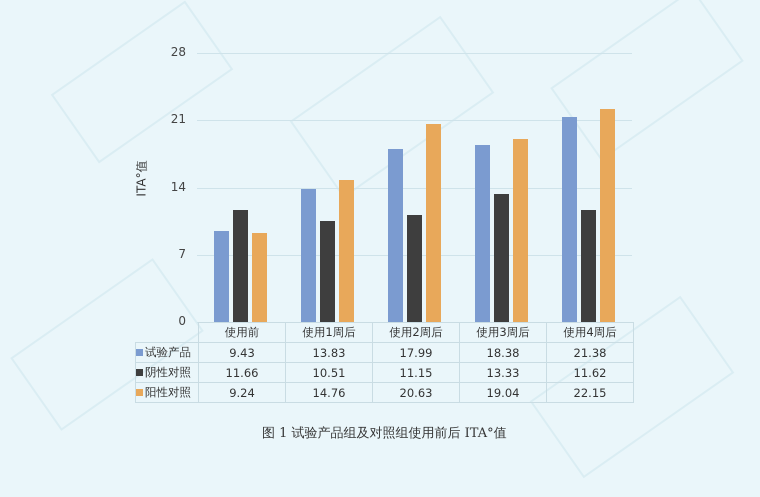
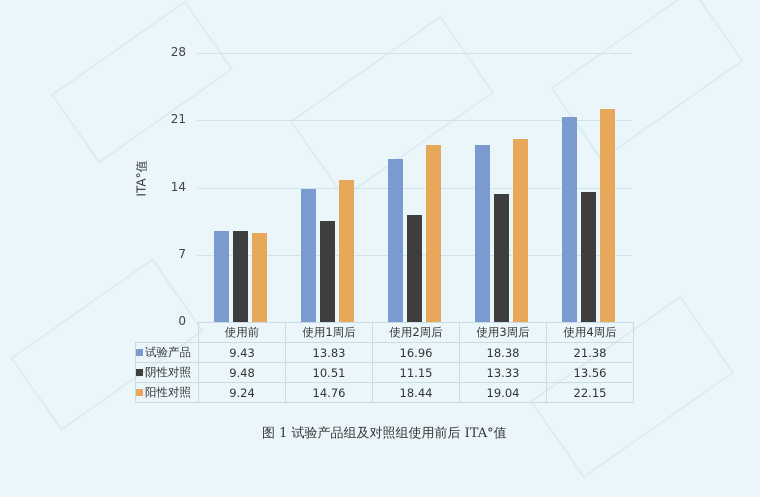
阴性对照/使用前: 11.66 -> 9.48
试验产品/使用2周后: 17.99 -> 16.96
阳性对照/使用2周后: 20.63 -> 18.44
阴性对照/使用4周后: 11.62 -> 13.56
